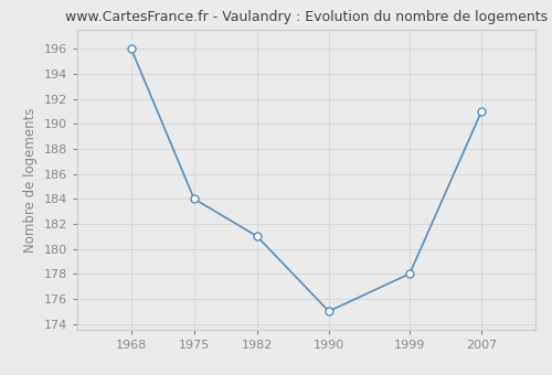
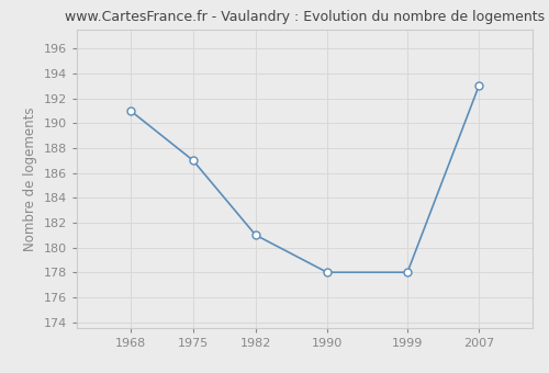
1968: 196 -> 191
1975: 184 -> 187
1990: 175 -> 178
2007: 191 -> 193
